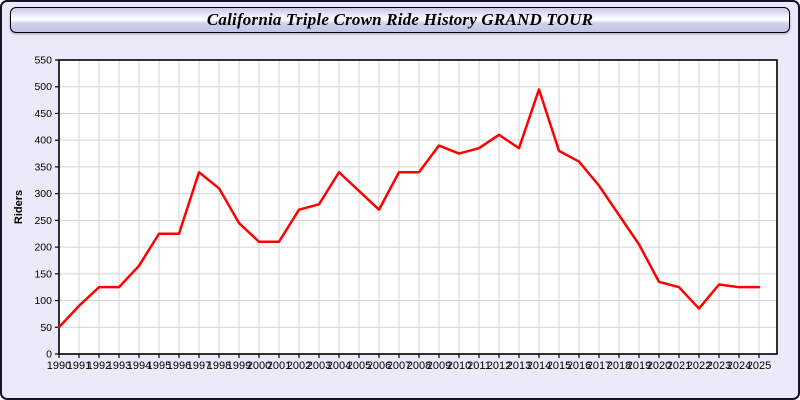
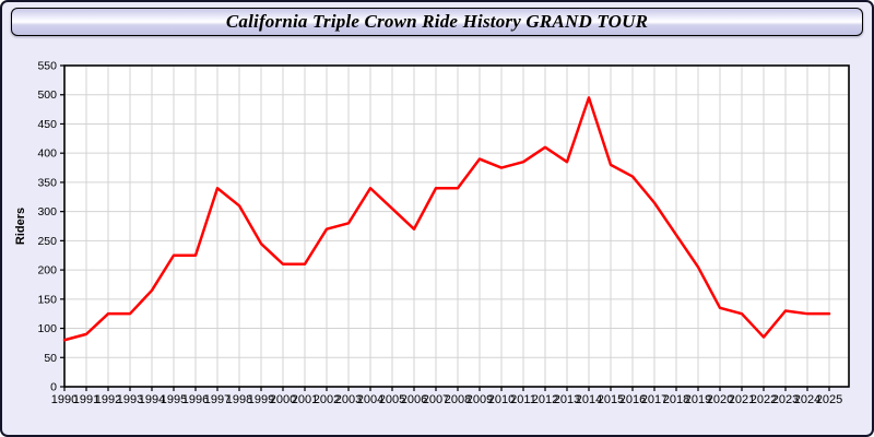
1990: 50 -> 80
